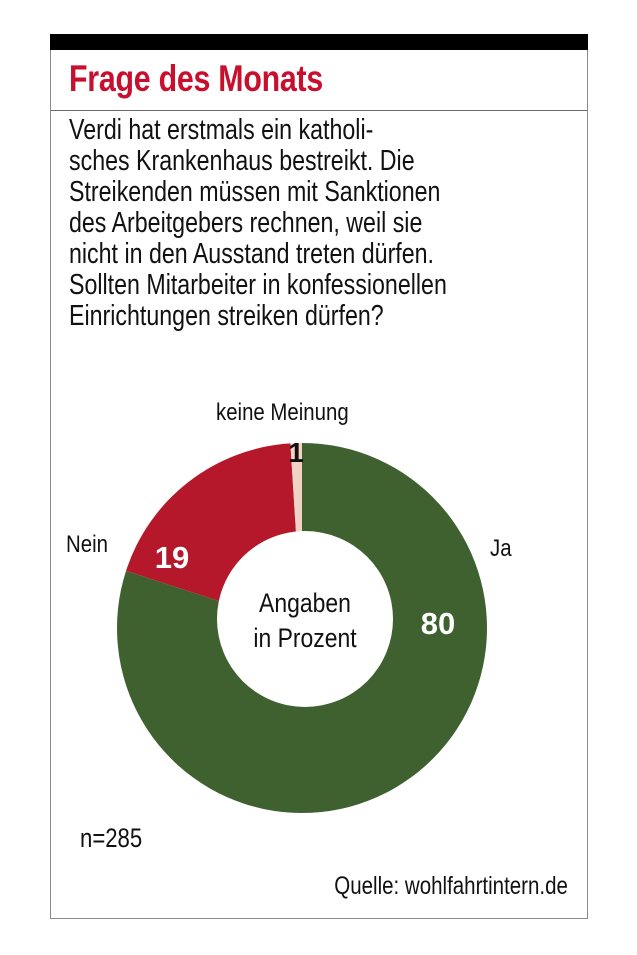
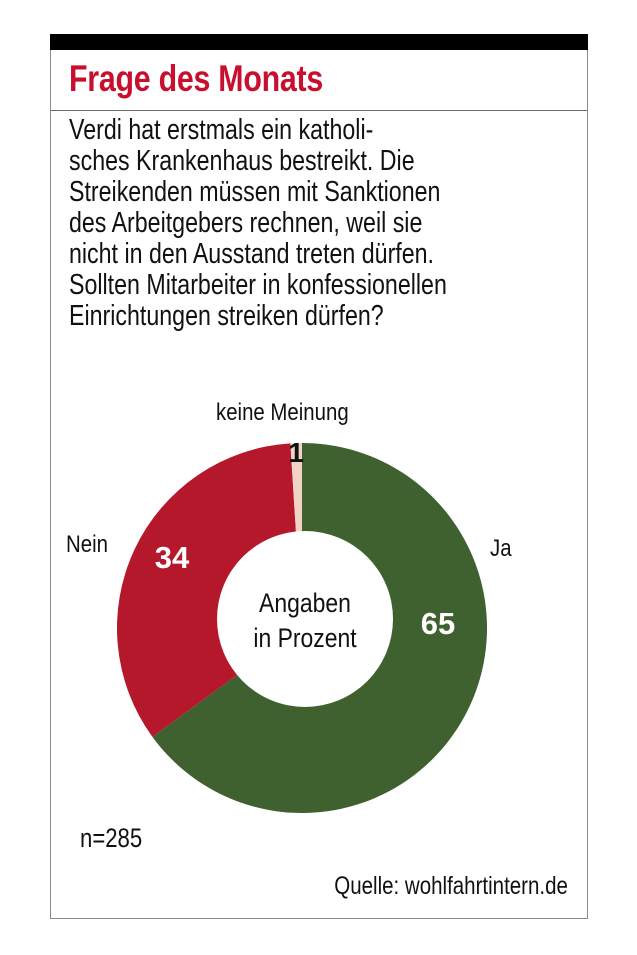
Ja: 80 -> 65
Nein: 19 -> 34
